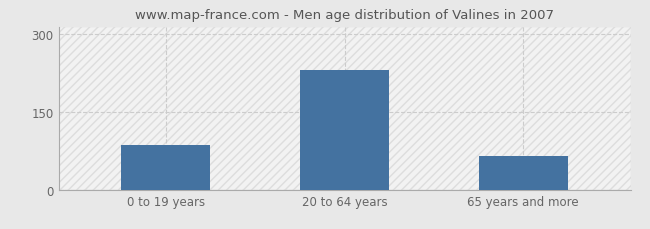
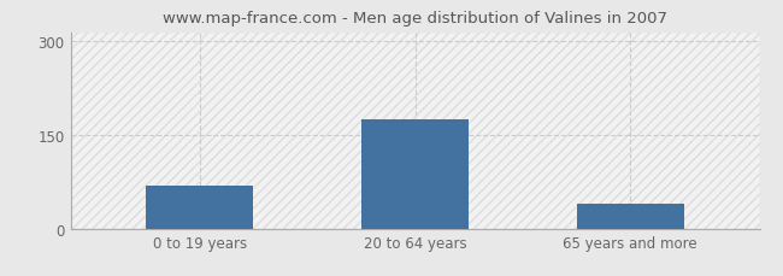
0 to 19 years: 86 -> 70
20 to 64 years: 232 -> 175
65 years and more: 66 -> 40
